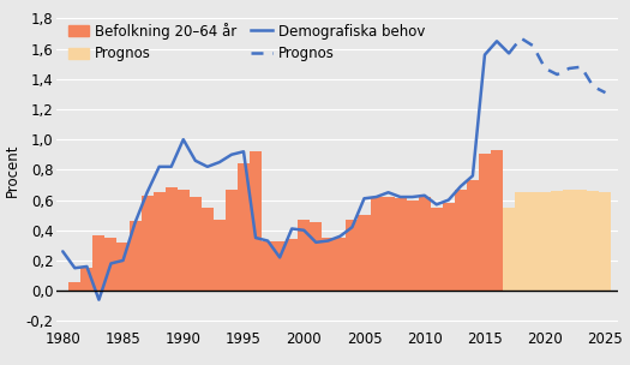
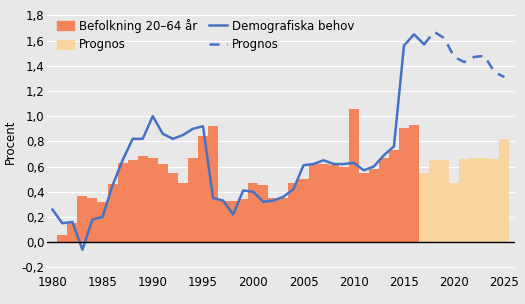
Befolkning 20–64 år/2010: 0,62 -> 1,06
Prognos/2020: 0,65 -> 0,47
Prognos/2025: 0,65 -> 0,82
